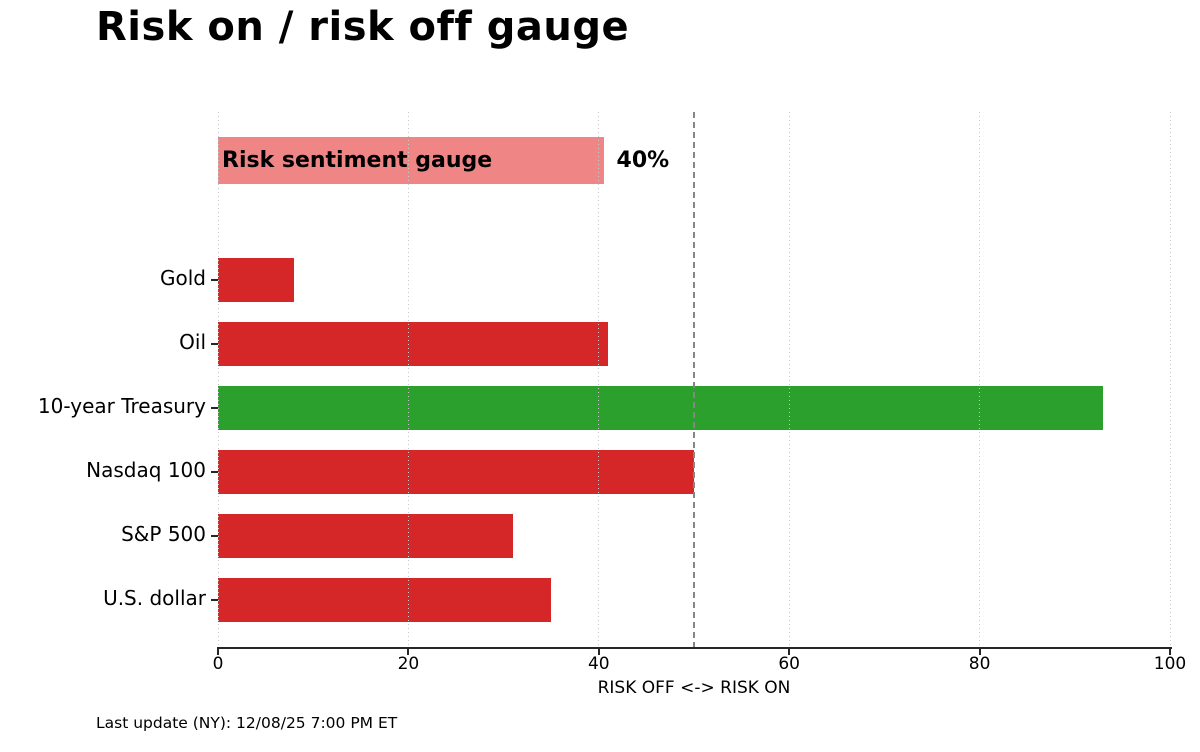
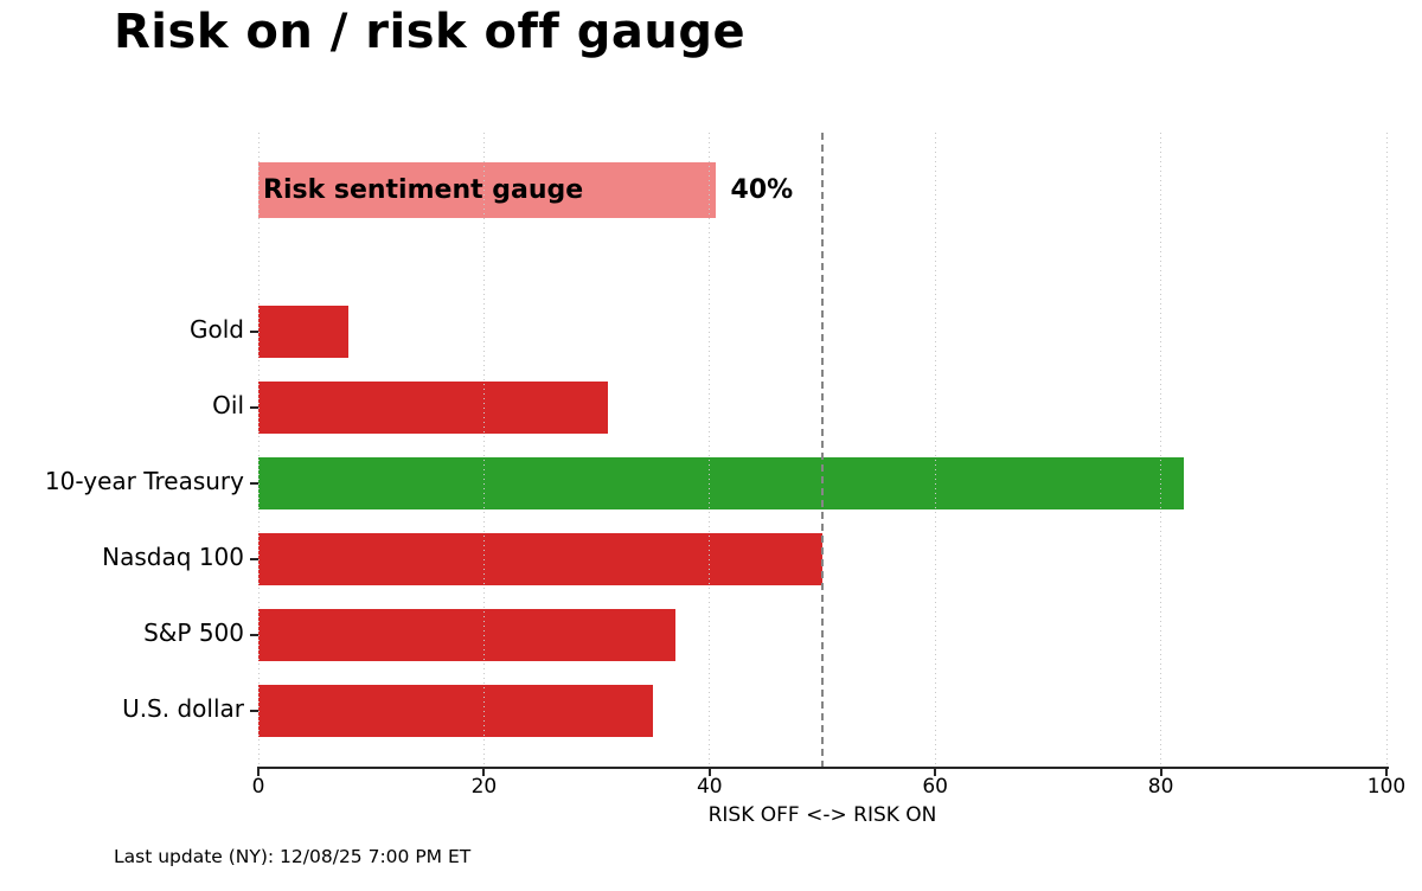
Oil: 41 -> 31
10-year Treasury: 93 -> 82
S&P 500: 31 -> 37
